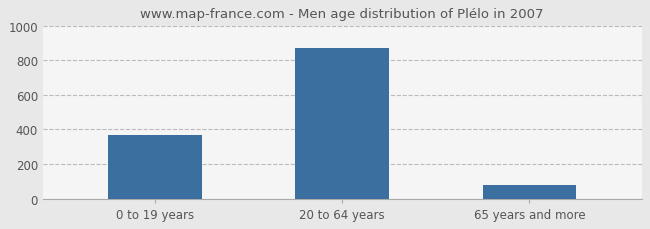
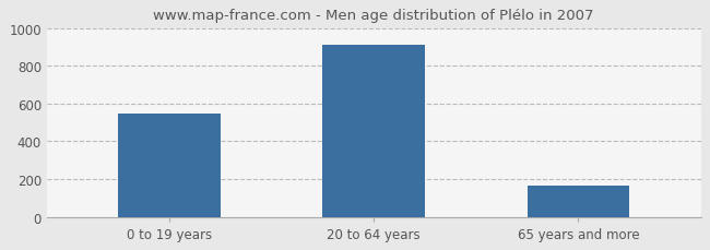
0 to 19 years: 370 -> 550
20 to 64 years: 870 -> 910
65 years and more: 80 -> 170
